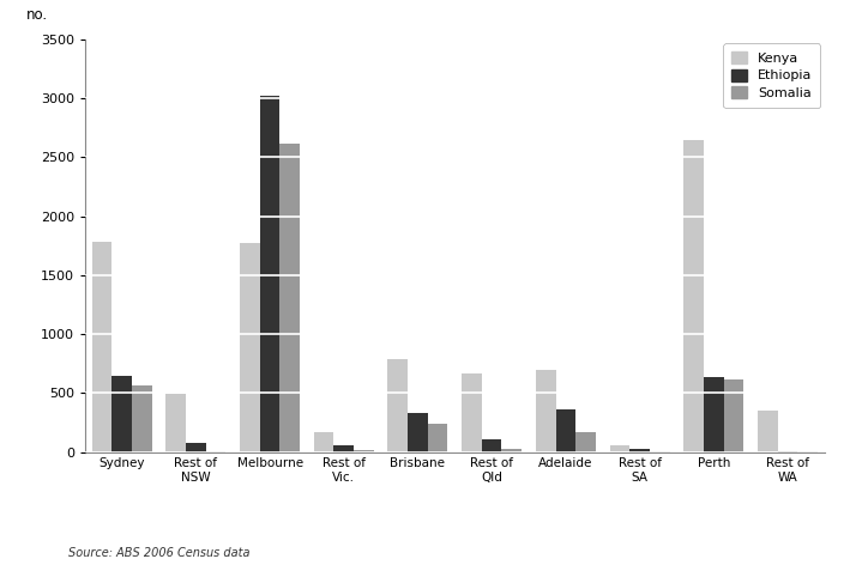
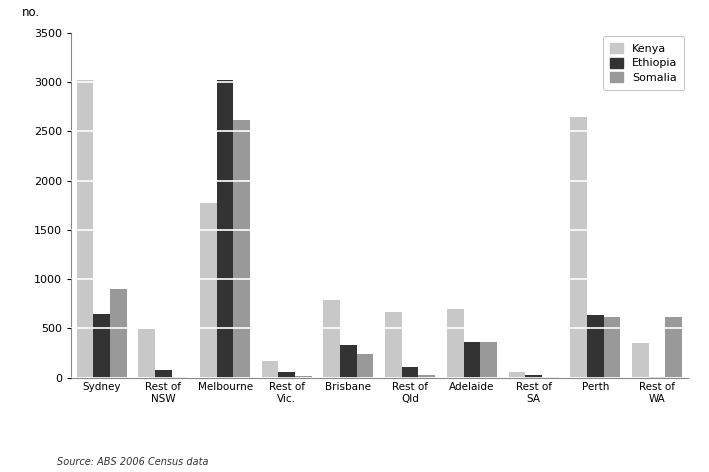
Kenya/Sydney: 1780 -> 3020
Somalia/Sydney: 560 -> 900
Somalia/Adelaide: 170 -> 360
Somalia/Rest of WA: 10 -> 620
